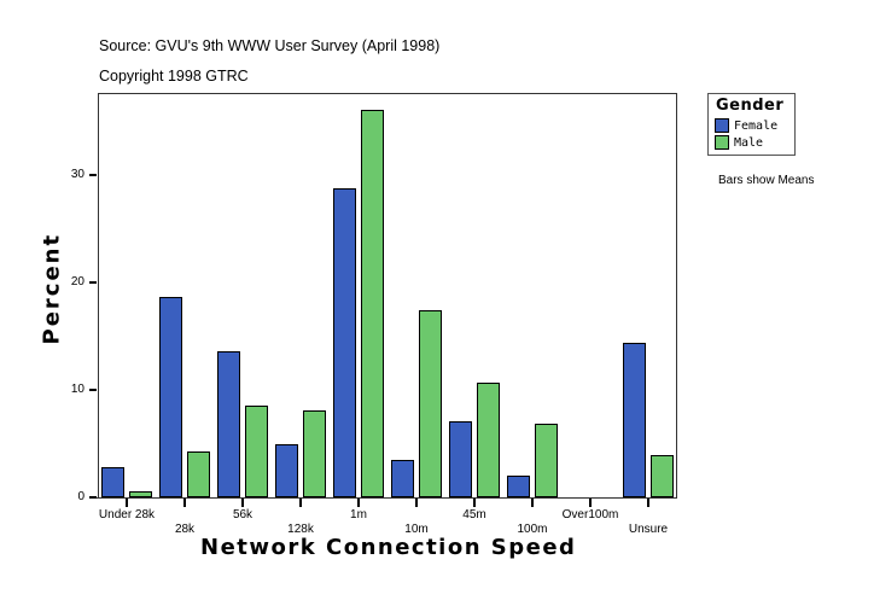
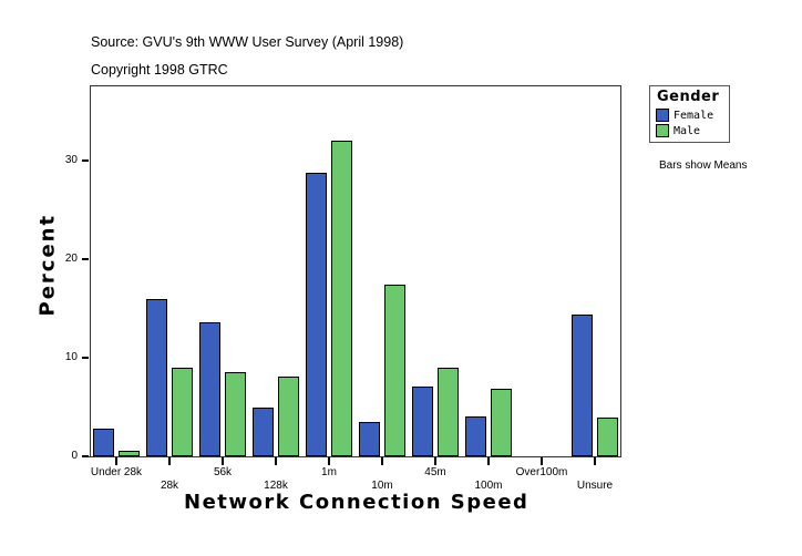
Female/28k: 19 -> 16
Male/28k: 4 -> 9
Male/1m: 36 -> 32
Male/45m: 11 -> 9
Female/100m: 2 -> 4
